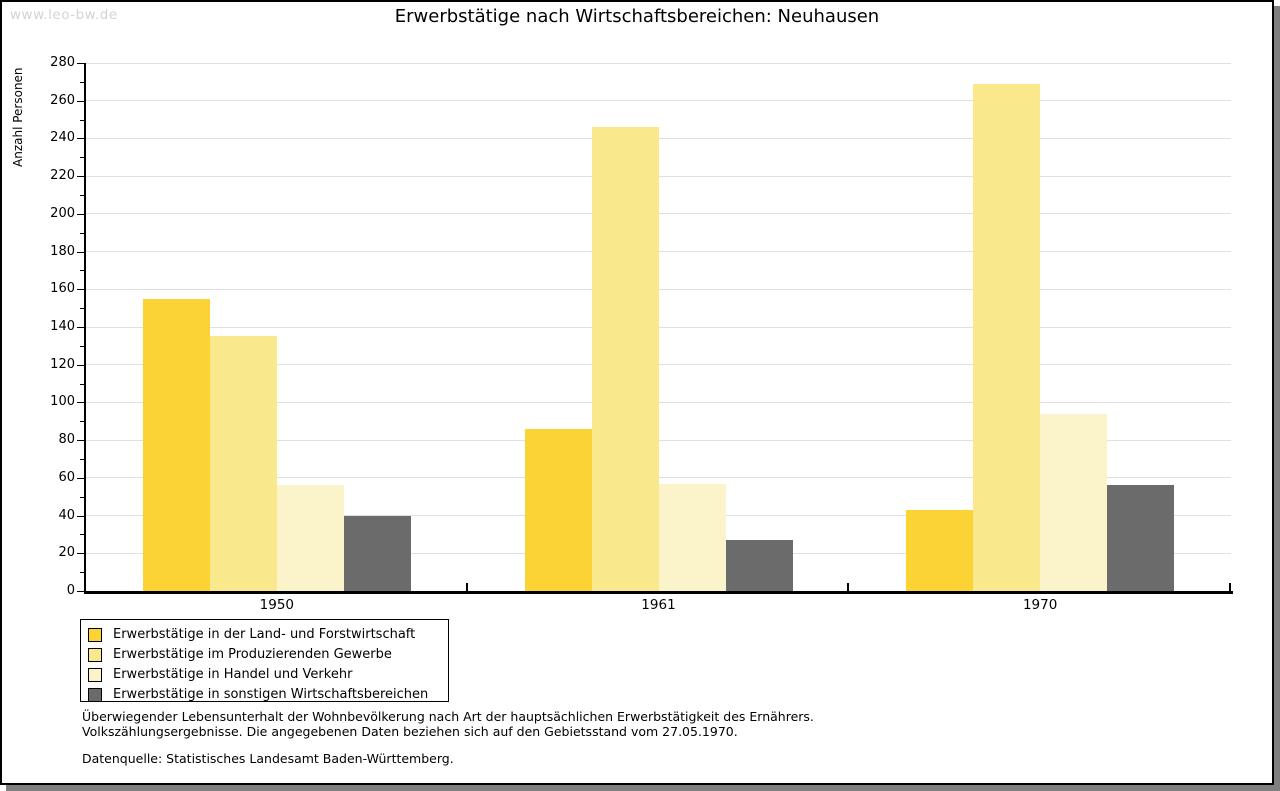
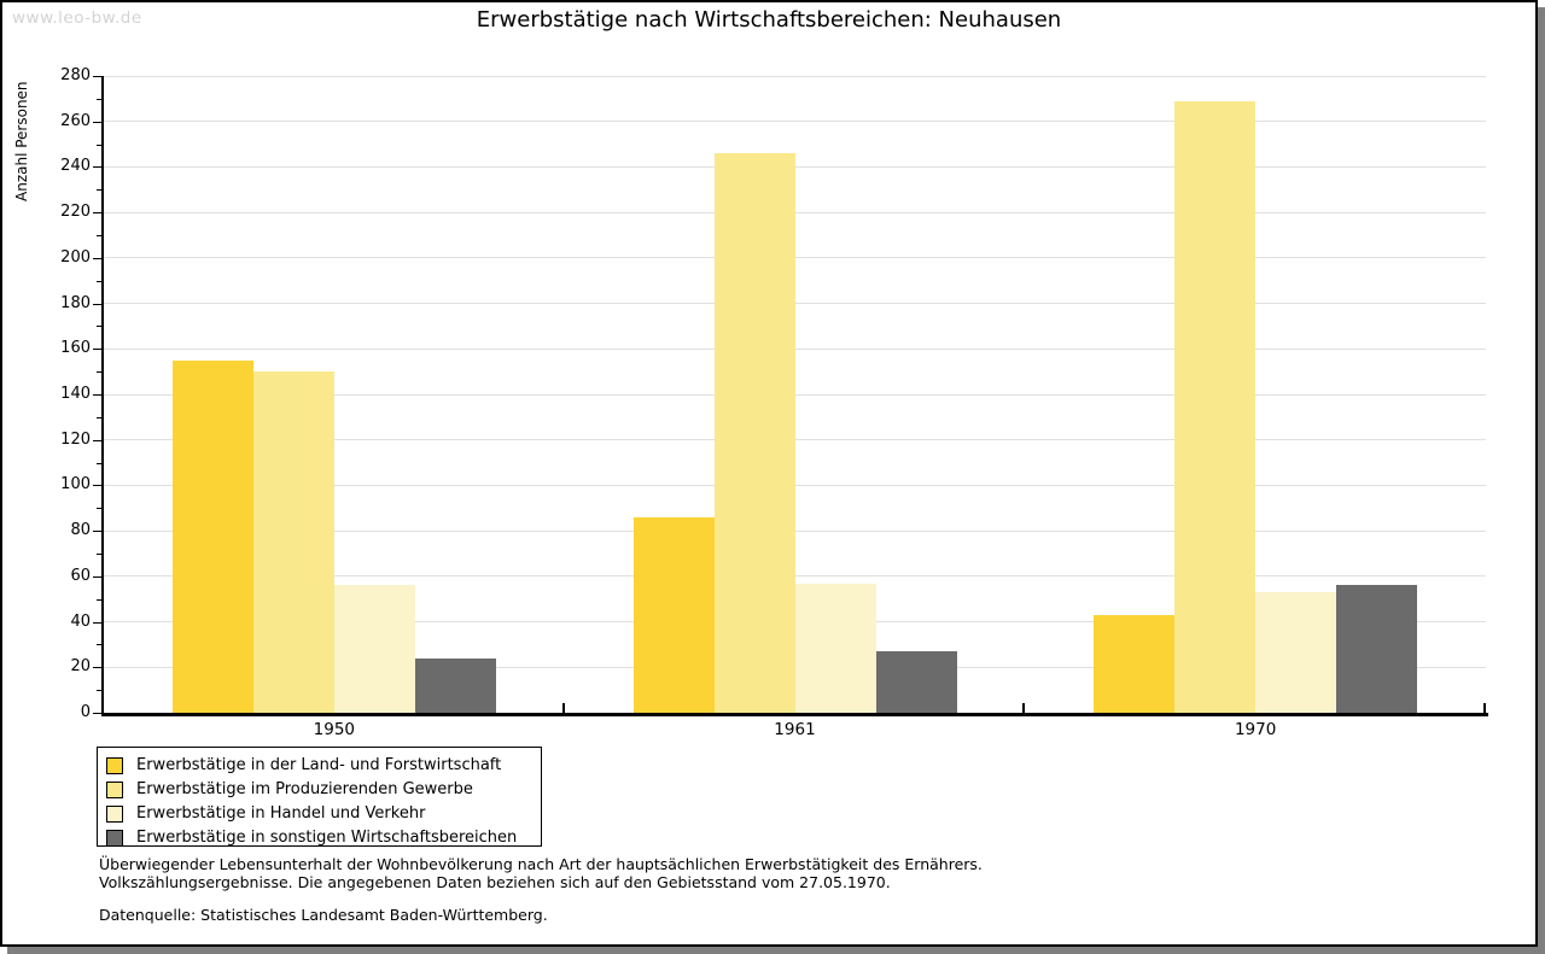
Erwerbstätige im Produzierenden Gewerbe/1950: 135 -> 150
Erwerbstätige in sonstigen Wirtschaftsbereichen/1950: 40 -> 24
Erwerbstätige in Handel und Verkehr/1970: 94 -> 53
